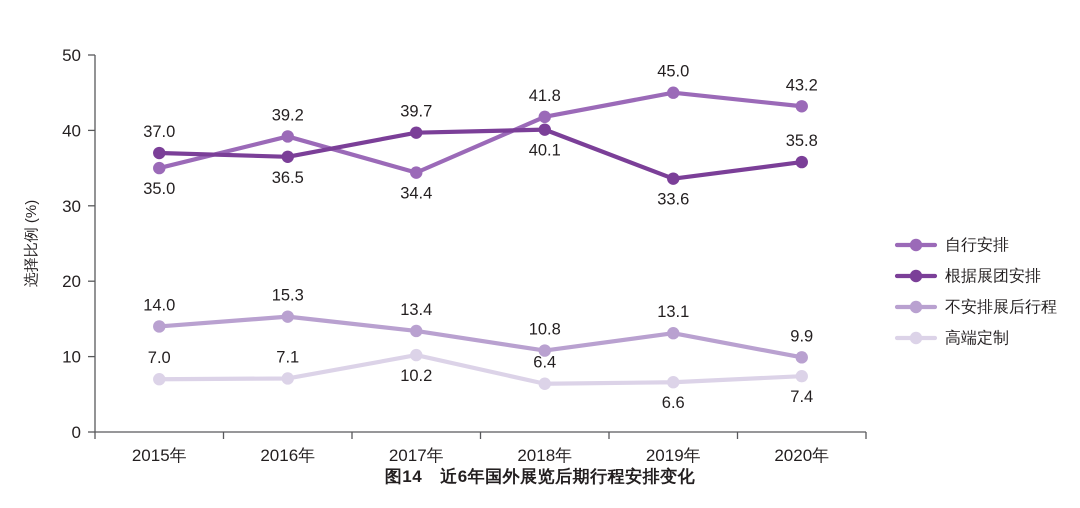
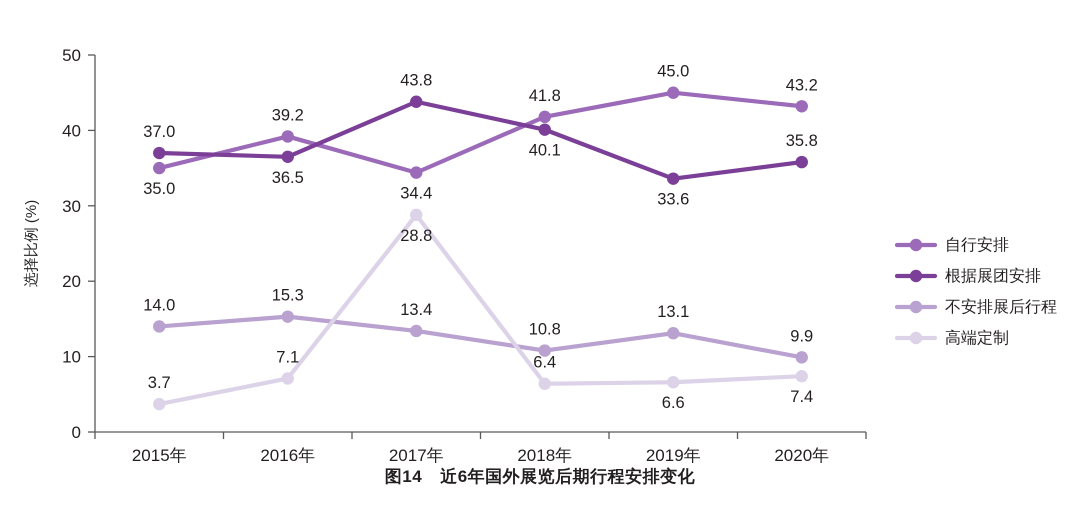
高端定制/2015年: 7.0 -> 3.7
根据展团安排/2017年: 39.7 -> 43.8
高端定制/2017年: 10.2 -> 28.8
